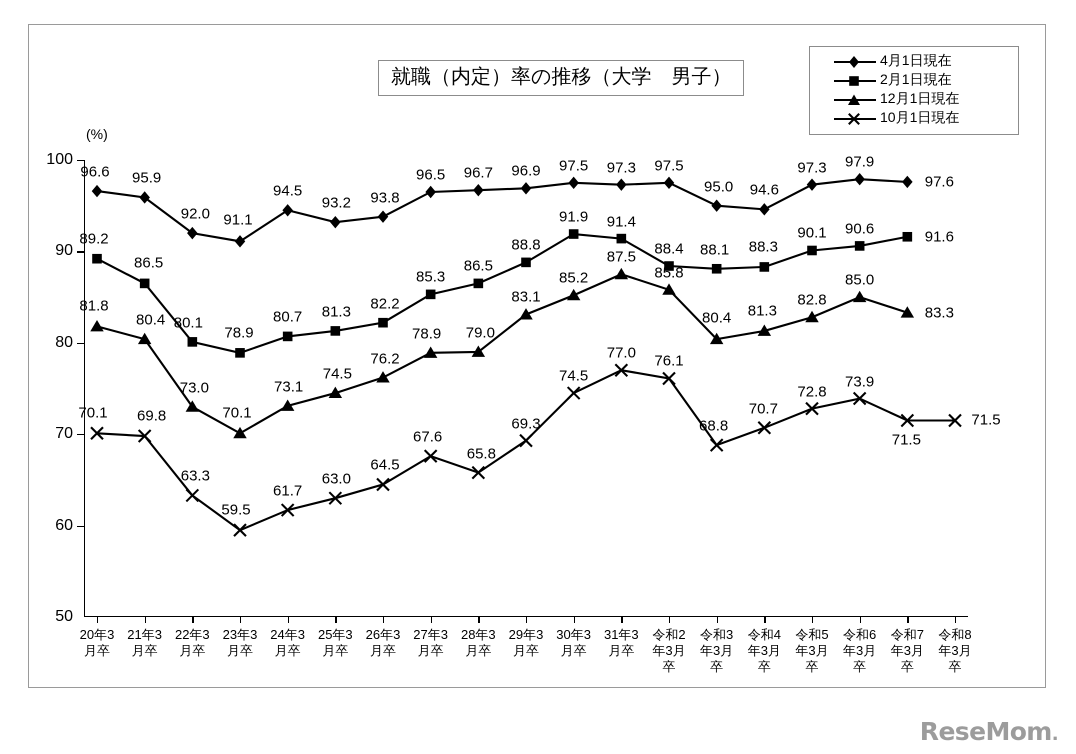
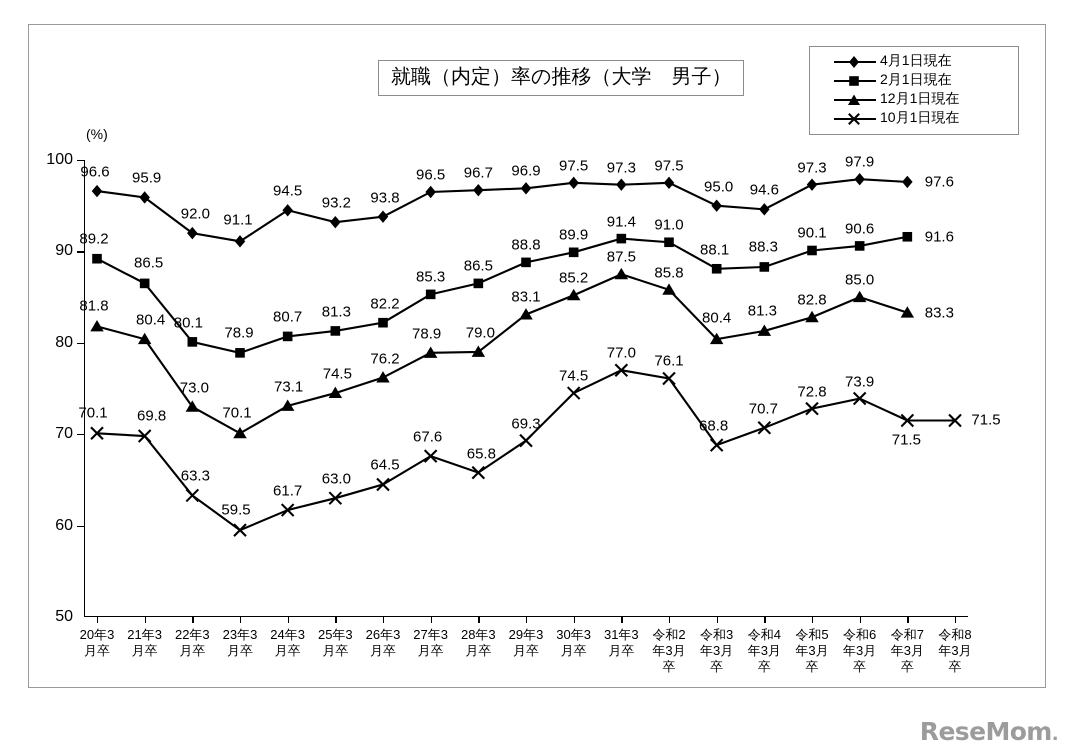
2月1日現在/30年3 月卒: 91.9 -> 89.9
2月1日現在/令和2 年3月 卒: 88.4 -> 91.0
